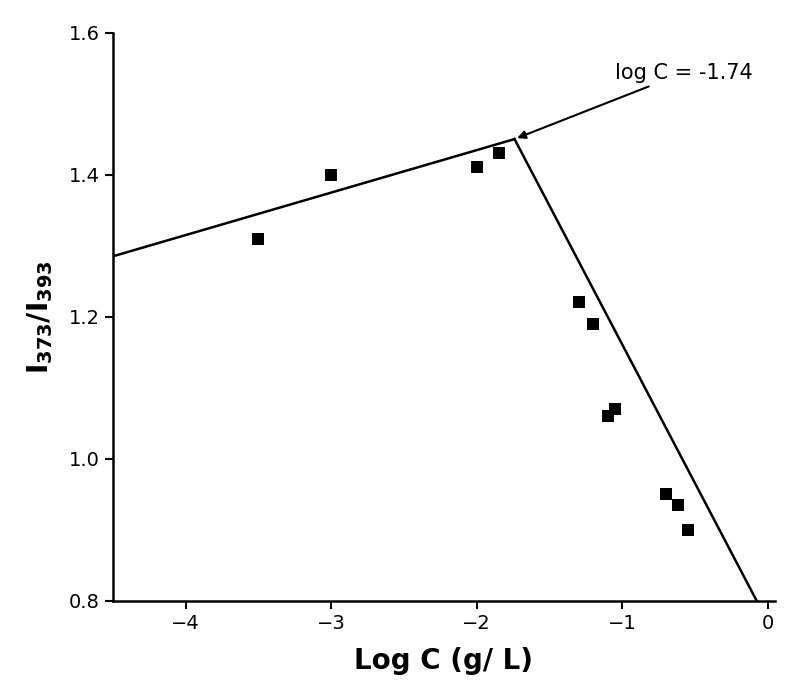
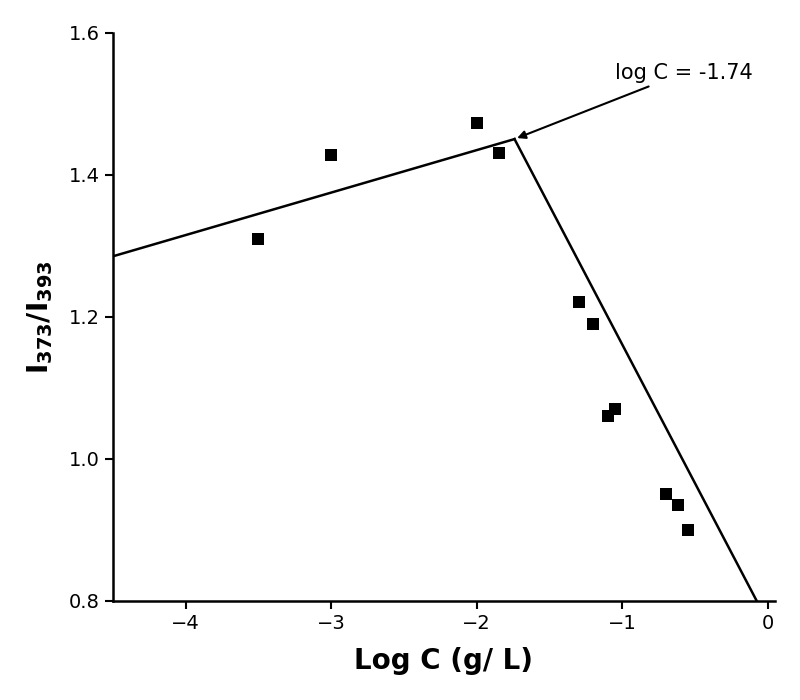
−3: 1.400 -> 1.428
−2: 1.410 -> 1.472
